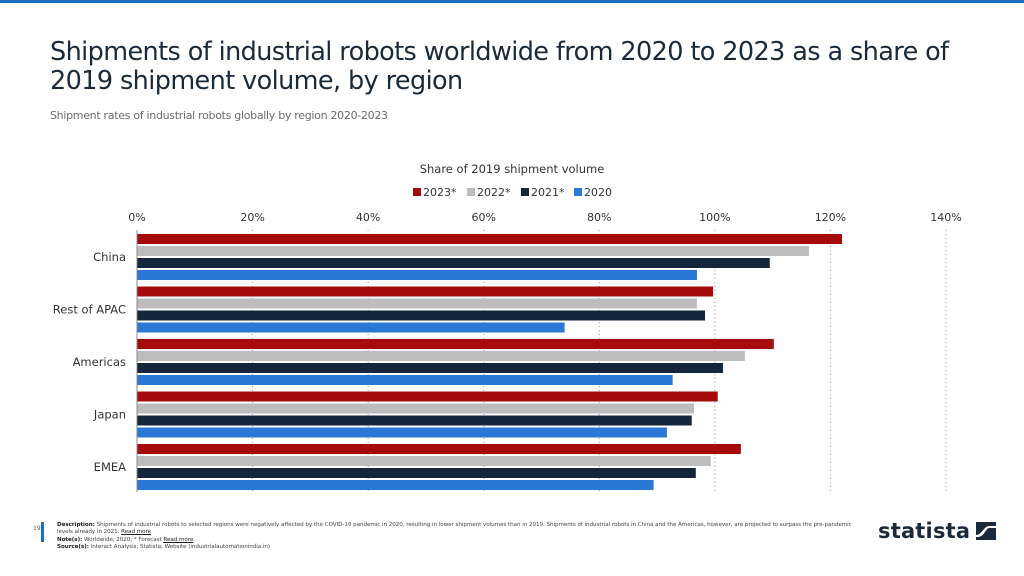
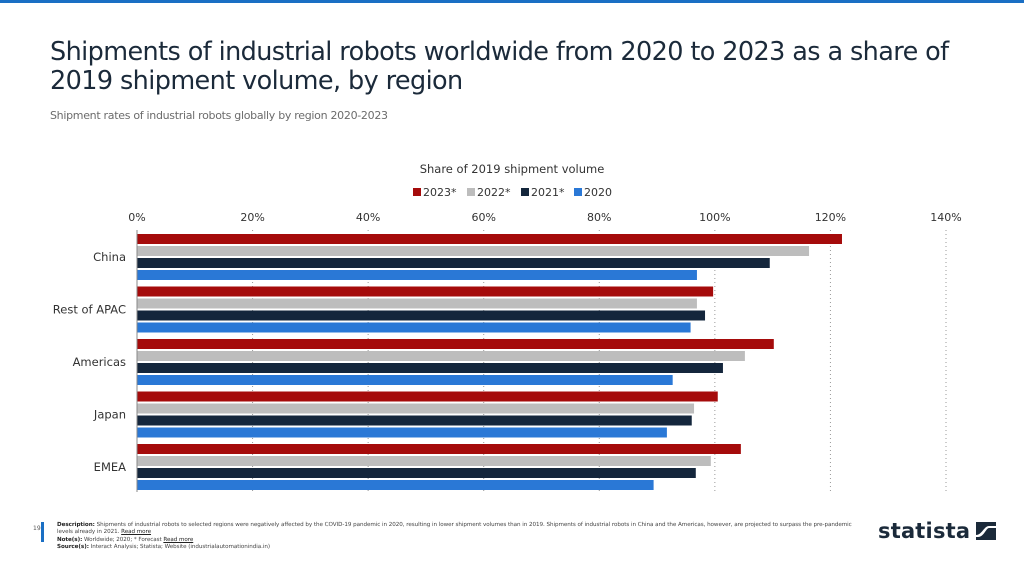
2020/Rest of APAC: 74% -> 96%
